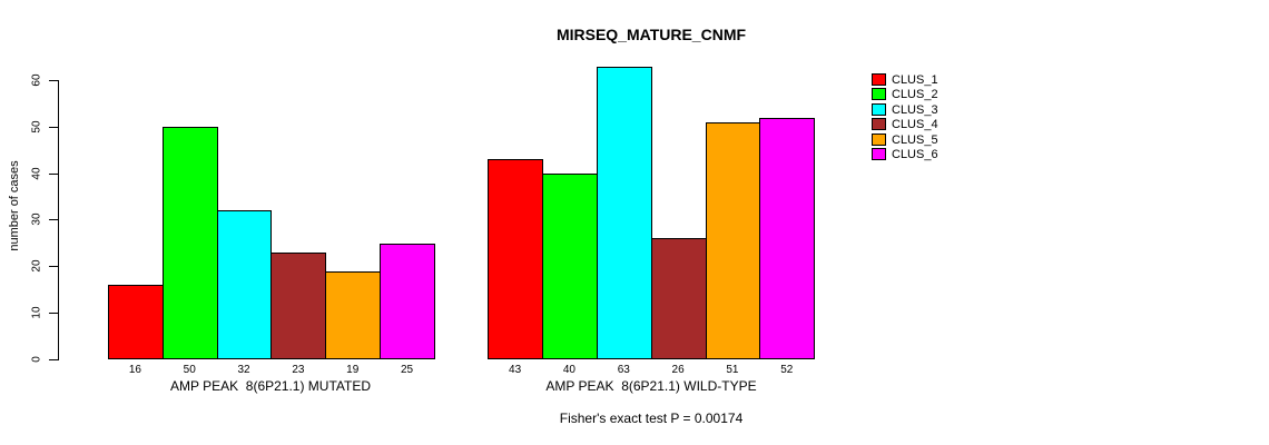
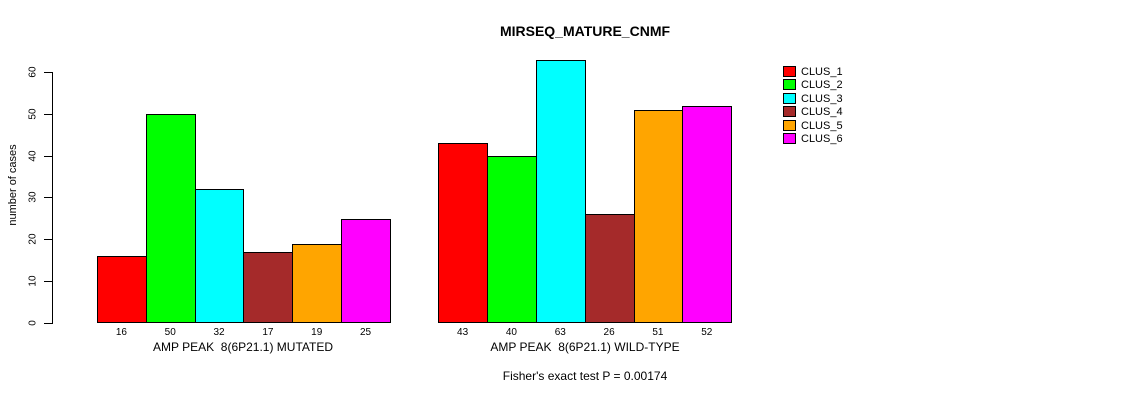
CLUS_4/AMP PEAK 8(6P21.1) MUTATED: 23 -> 17
